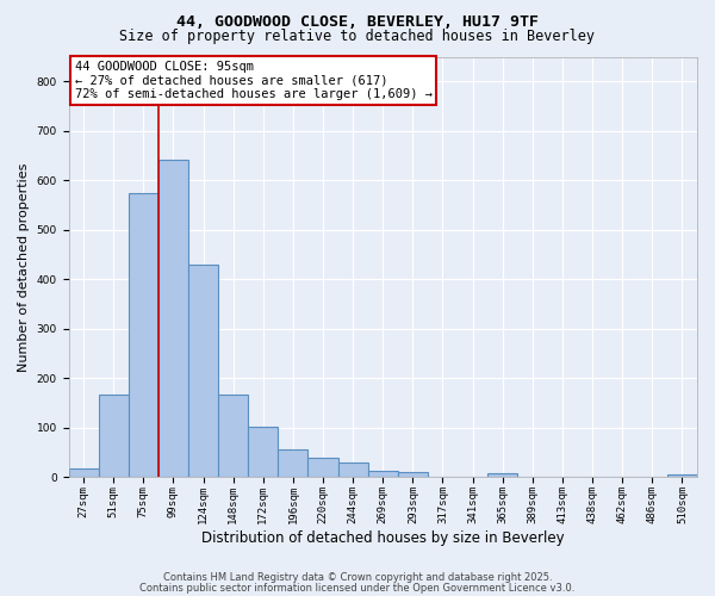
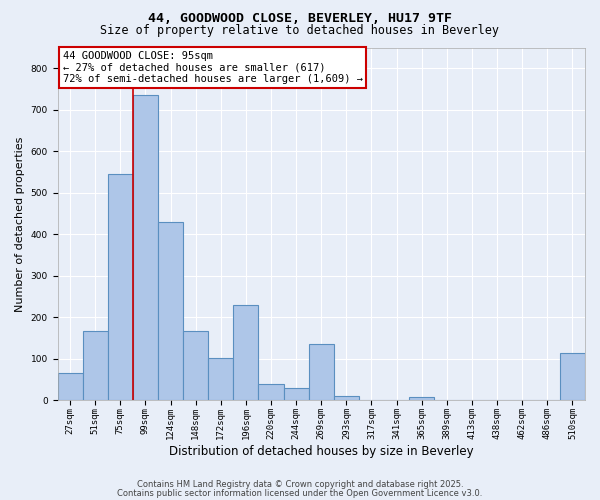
27sqm: 17 -> 65
75sqm: 575 -> 545
99sqm: 642 -> 735
196sqm: 57 -> 230
269sqm: 13 -> 135
510sqm: 7 -> 115
